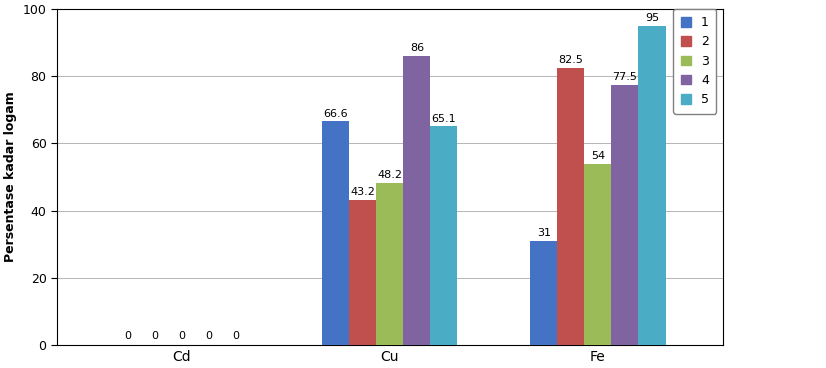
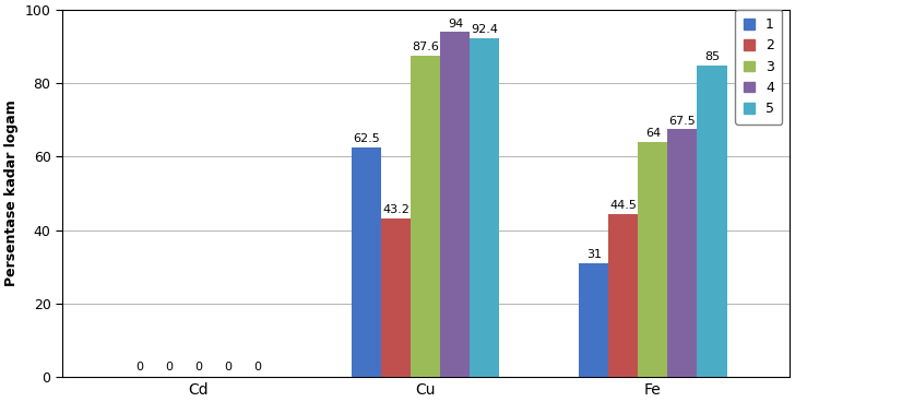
1/Cu: 66.6 -> 62.5
3/Cu: 48.2 -> 87.6
4/Cu: 86 -> 94
5/Cu: 65.1 -> 92.4
2/Fe: 82.5 -> 44.5
3/Fe: 54 -> 64
4/Fe: 77.5 -> 67.5
5/Fe: 95 -> 85
